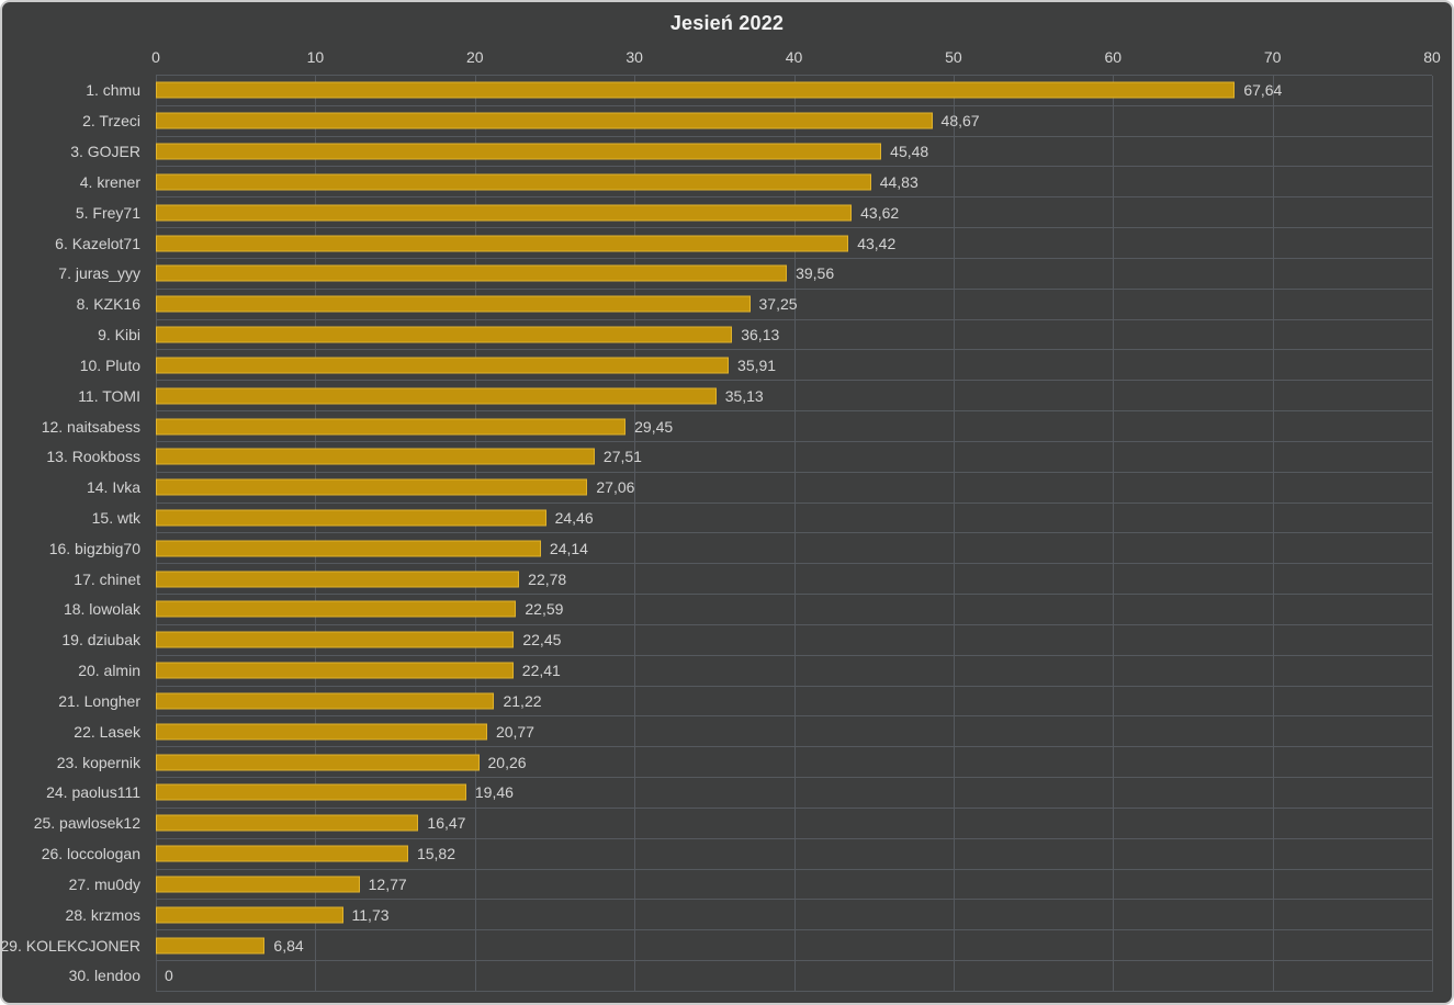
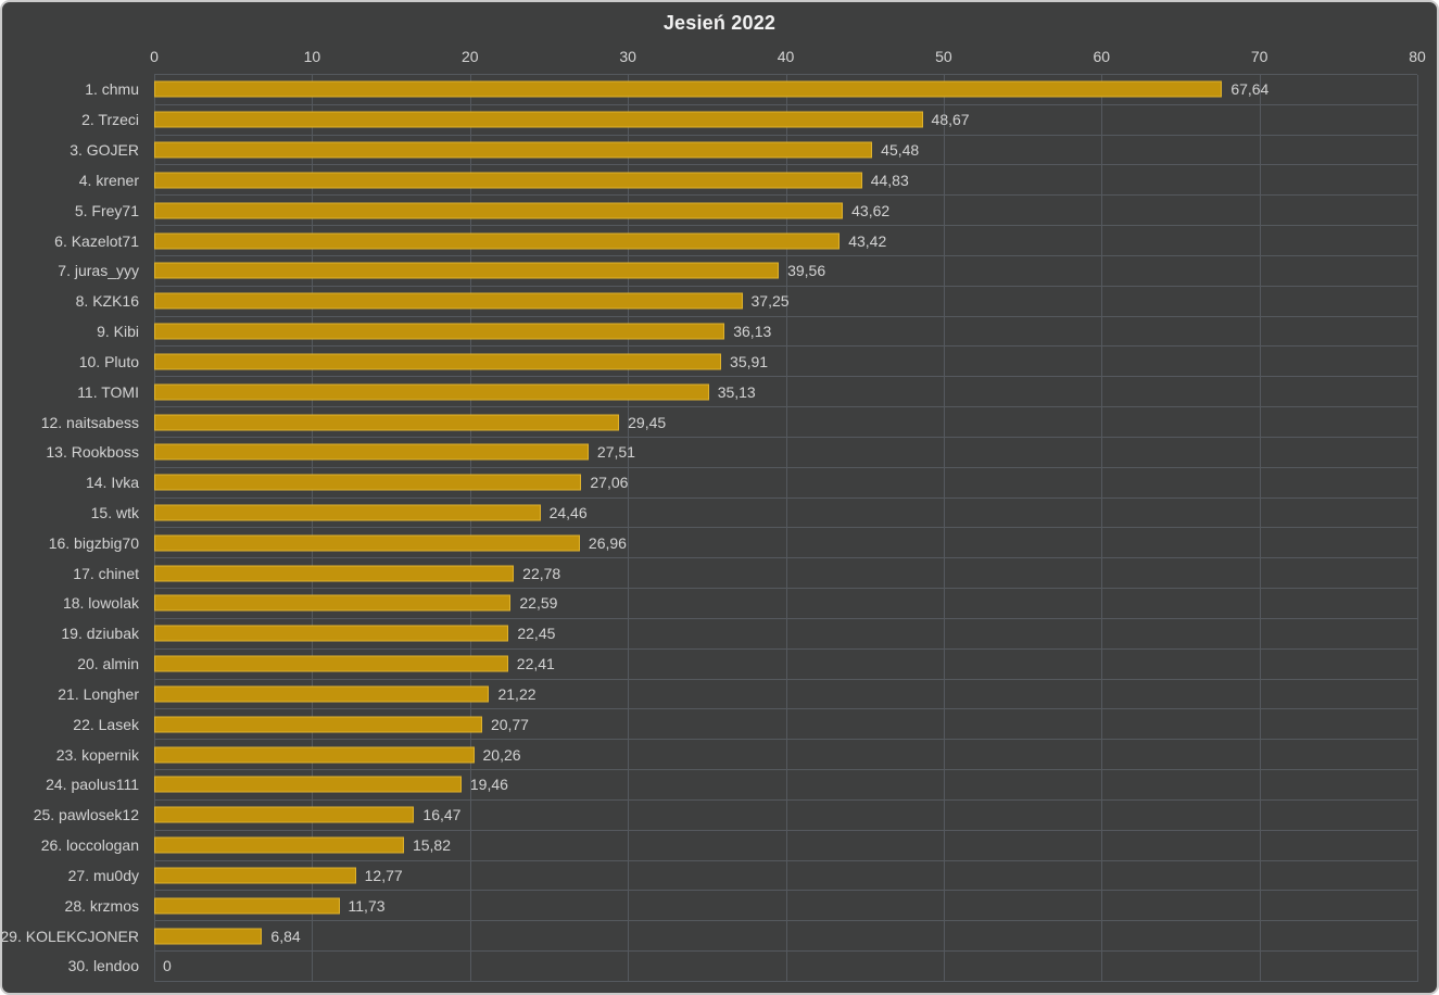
16. bigzbig70: 24,14 -> 26,96
